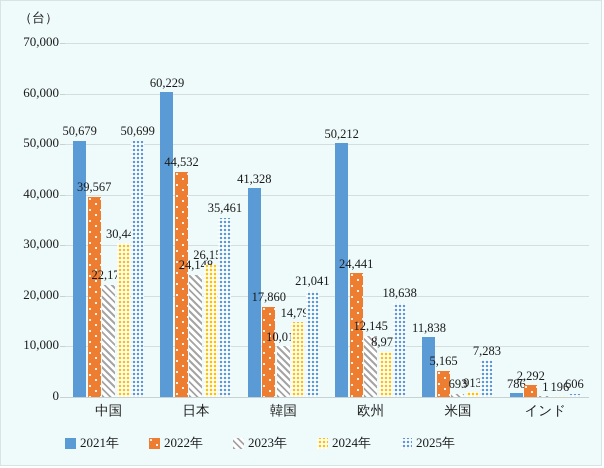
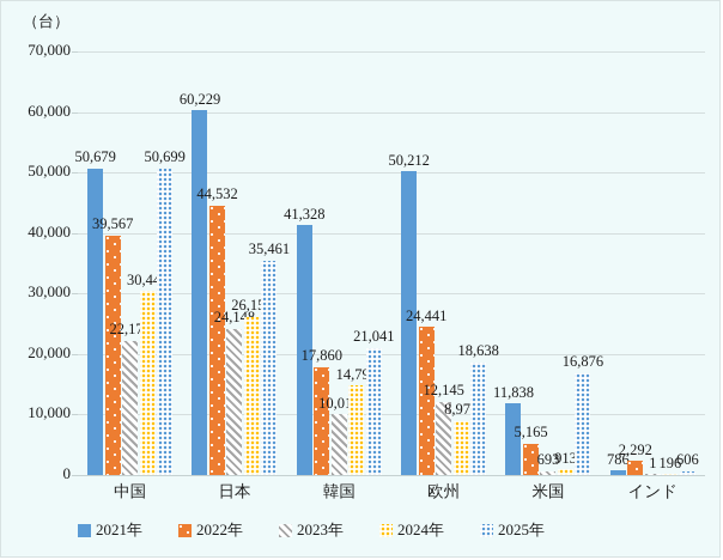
2025年/米国: 7,283 -> 16,876
